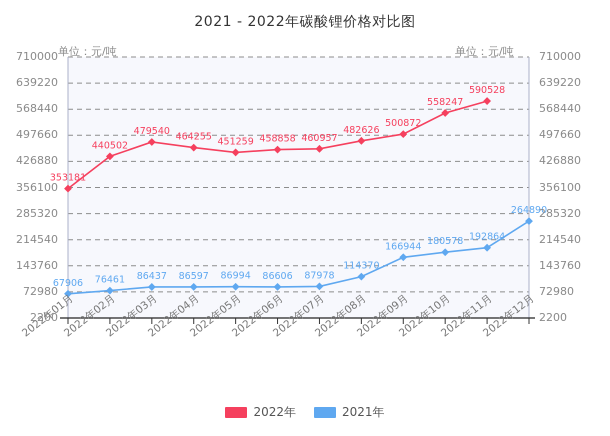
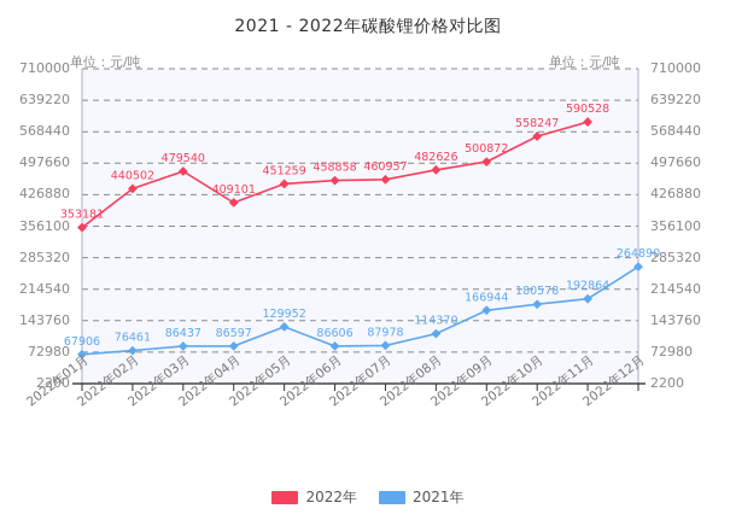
2022年/2022年04月: 464255 -> 409101
2021年/2022年05月: 86994 -> 129952
